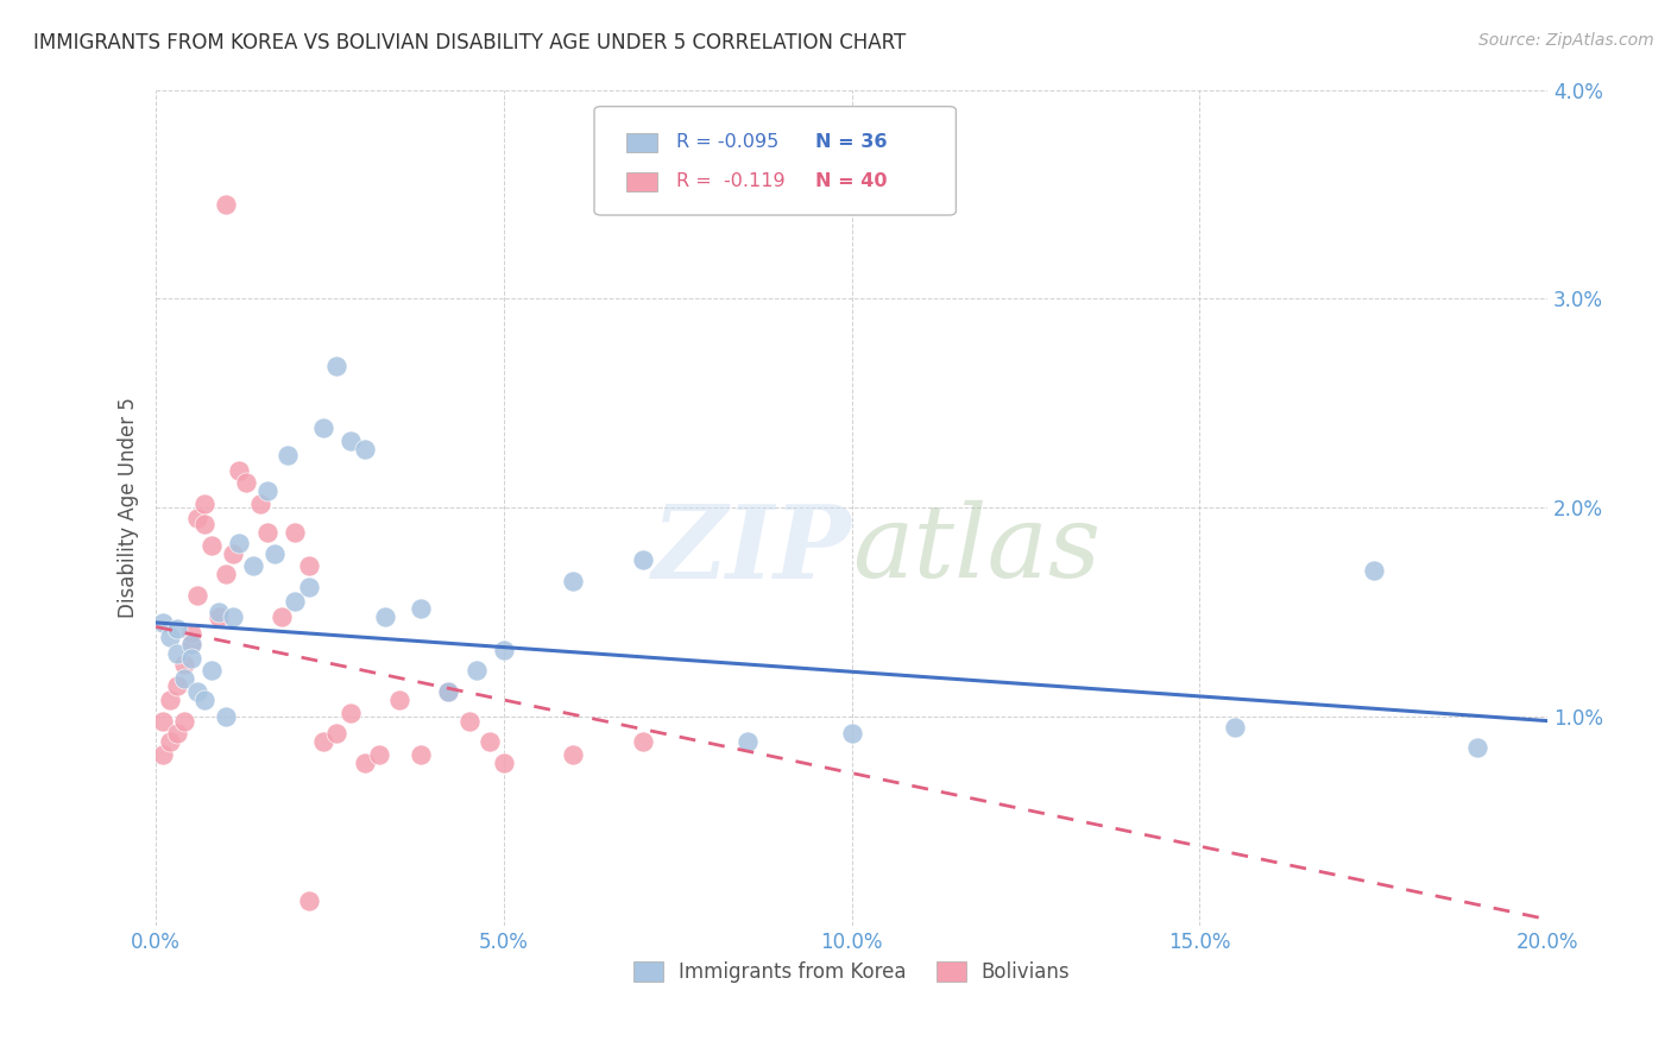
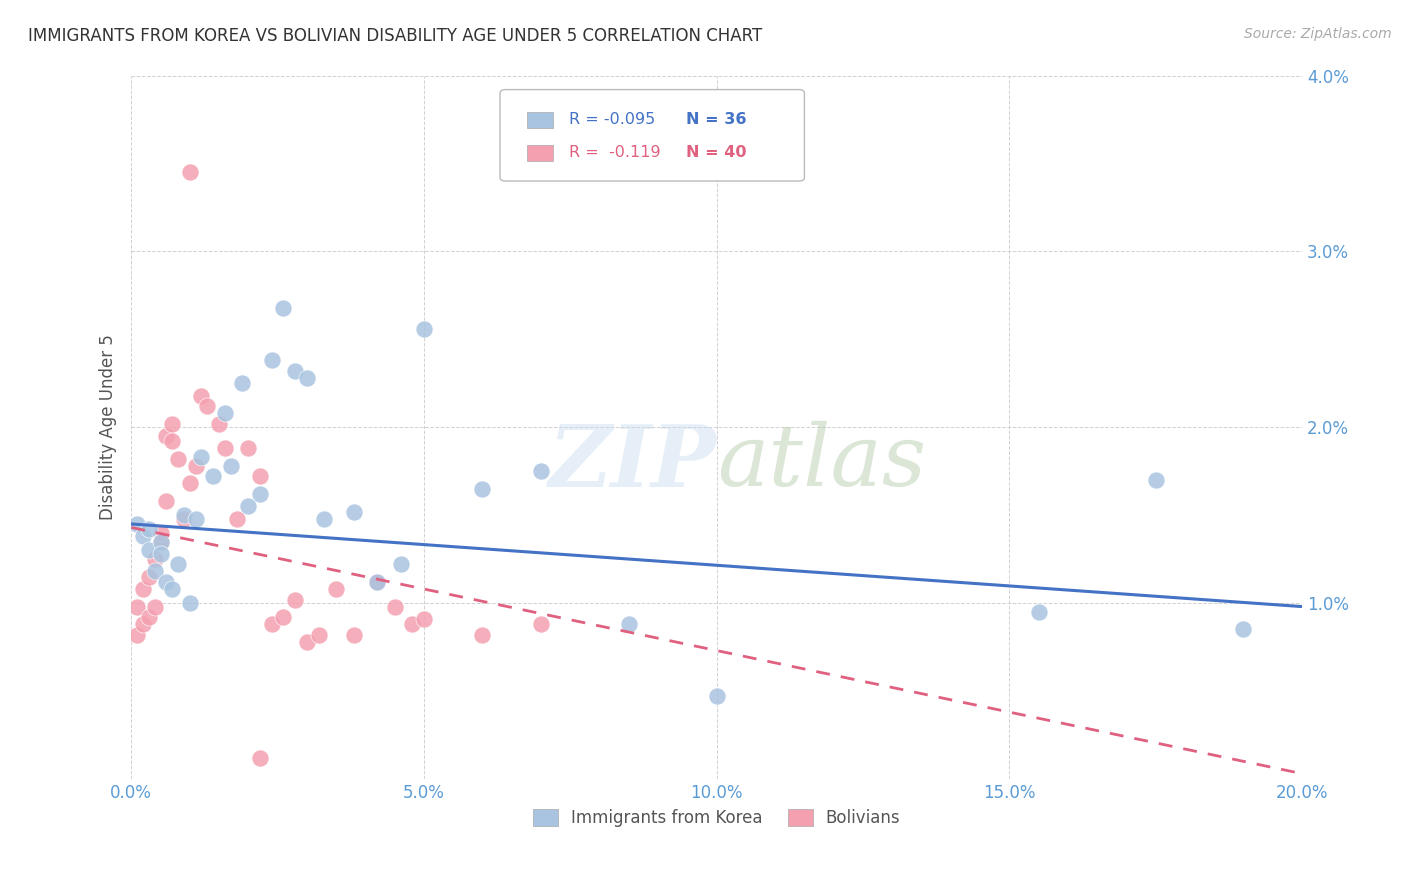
Immigrants from Korea/5.0%: 1.32% -> 2.56%
Bolivians/5.0%: 0.78% -> 0.91%
Immigrants from Korea/10.0%: 0.92% -> 0.47%
